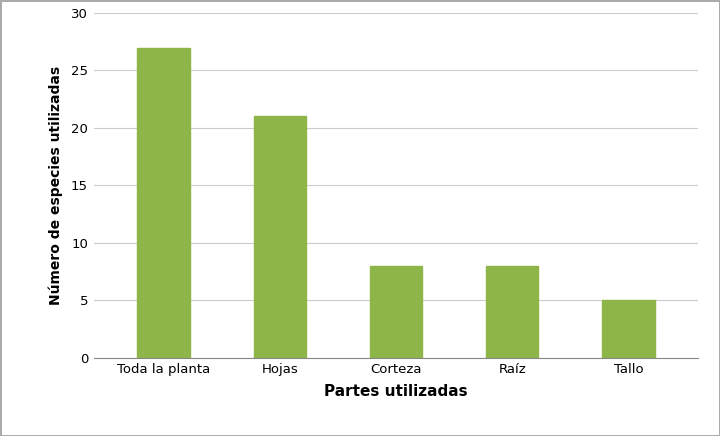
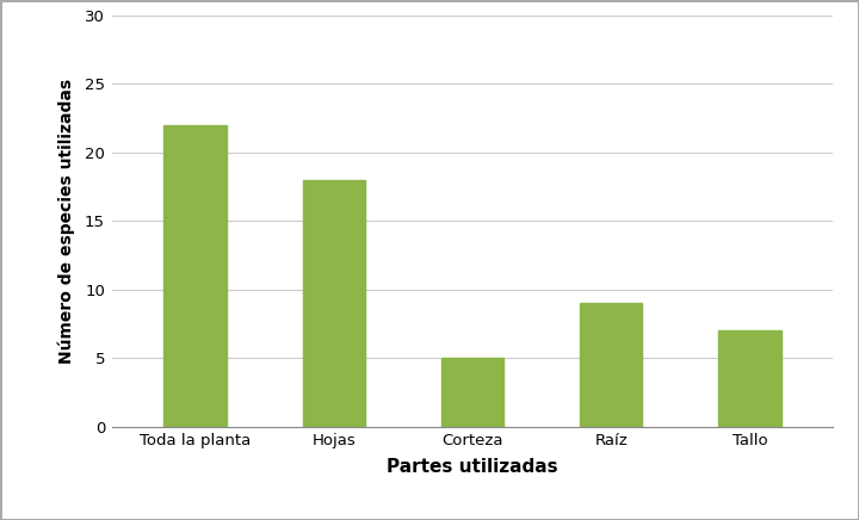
Toda la planta: 27 -> 22
Hojas: 21 -> 18
Corteza: 8 -> 5
Raíz: 8 -> 9
Tallo: 5 -> 7
